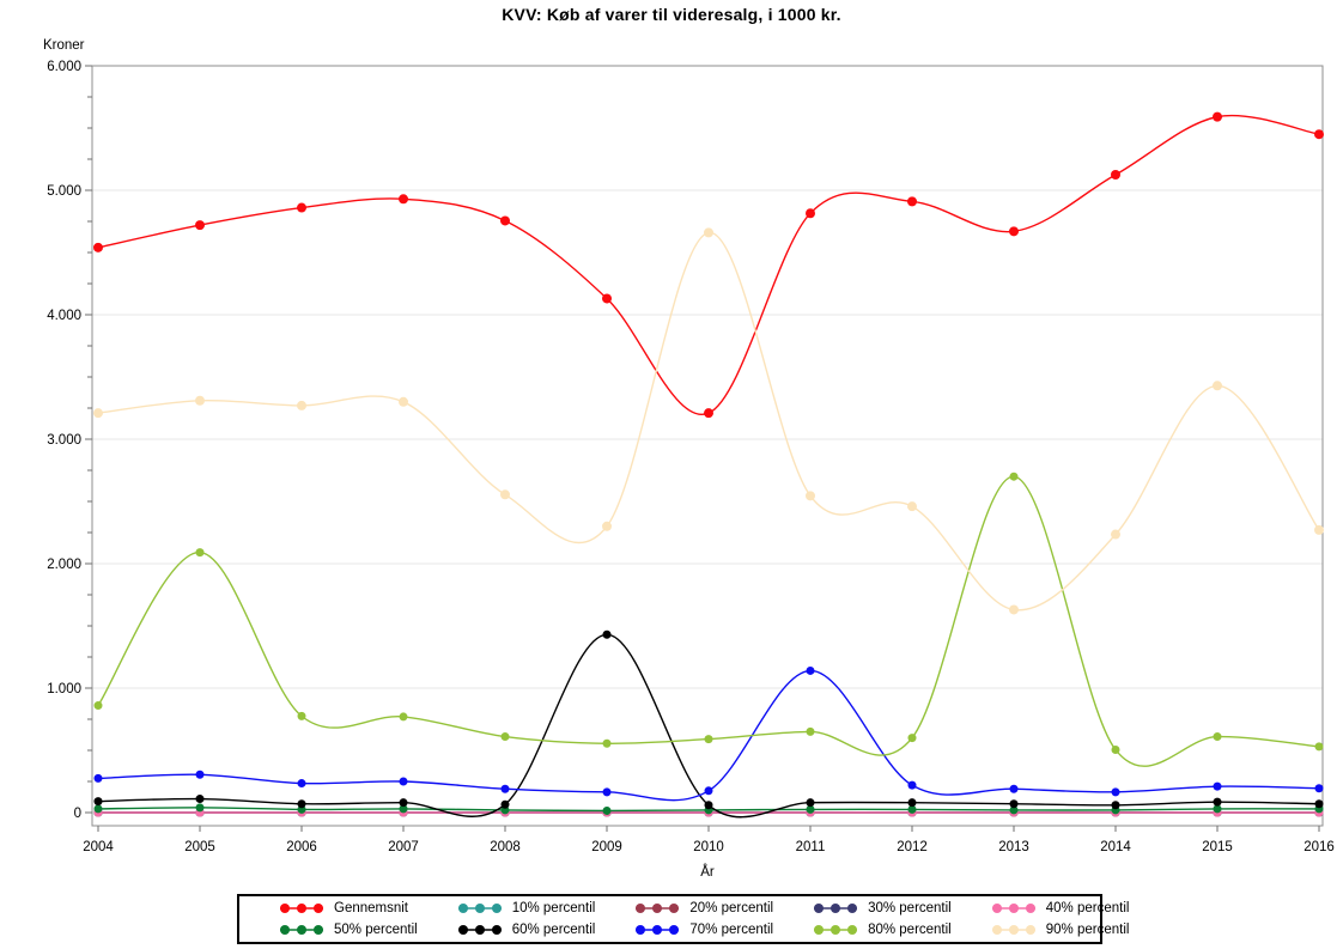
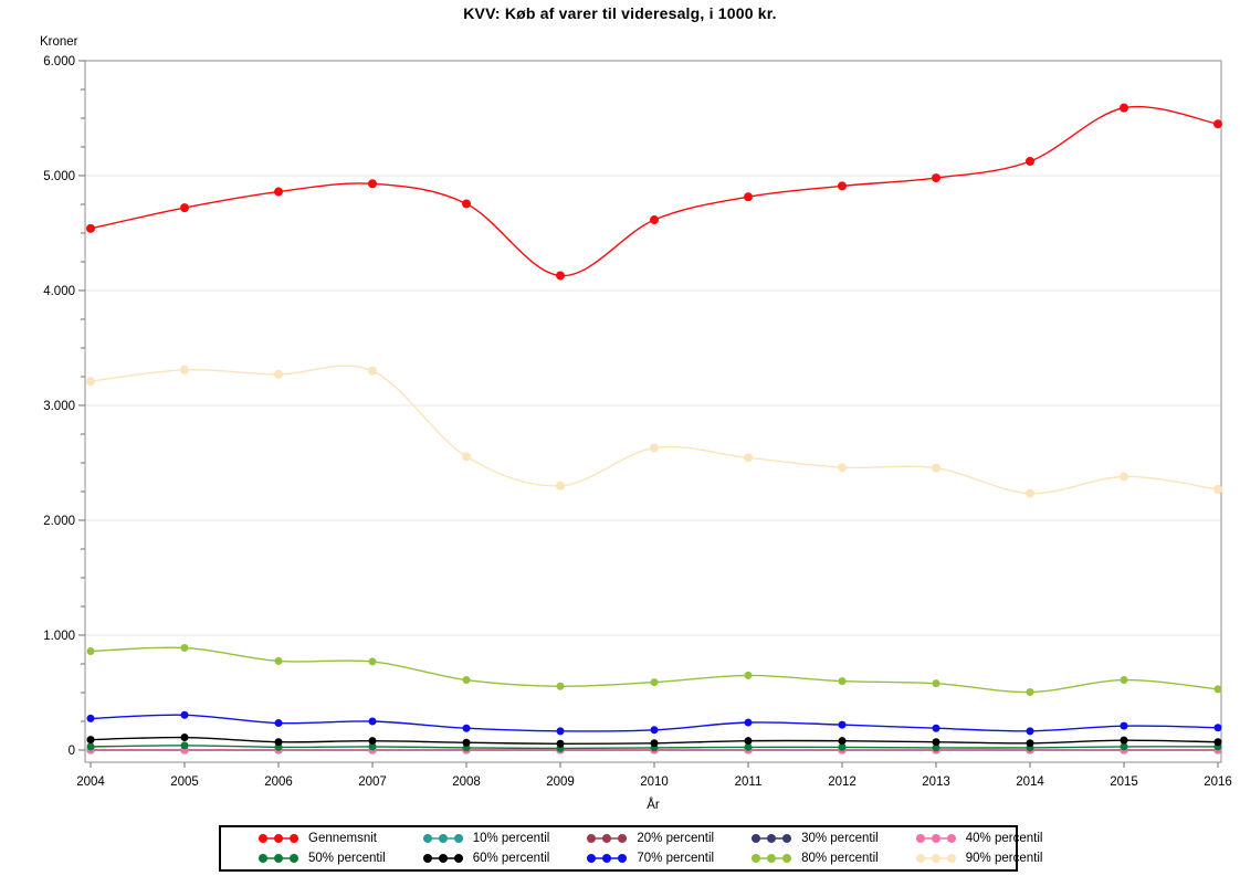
80% percentil/2005: 2090 -> 890
60% percentil/2009: 1430 -> 60
Gennemsnit/2010: 3210 -> 4620
90% percentil/2010: 4660 -> 2630
70% percentil/2011: 1140 -> 240
Gennemsnit/2013: 4670 -> 4980
80% percentil/2013: 2700 -> 580
90% percentil/2013: 1630 -> 2460
90% percentil/2015: 3430 -> 2380
